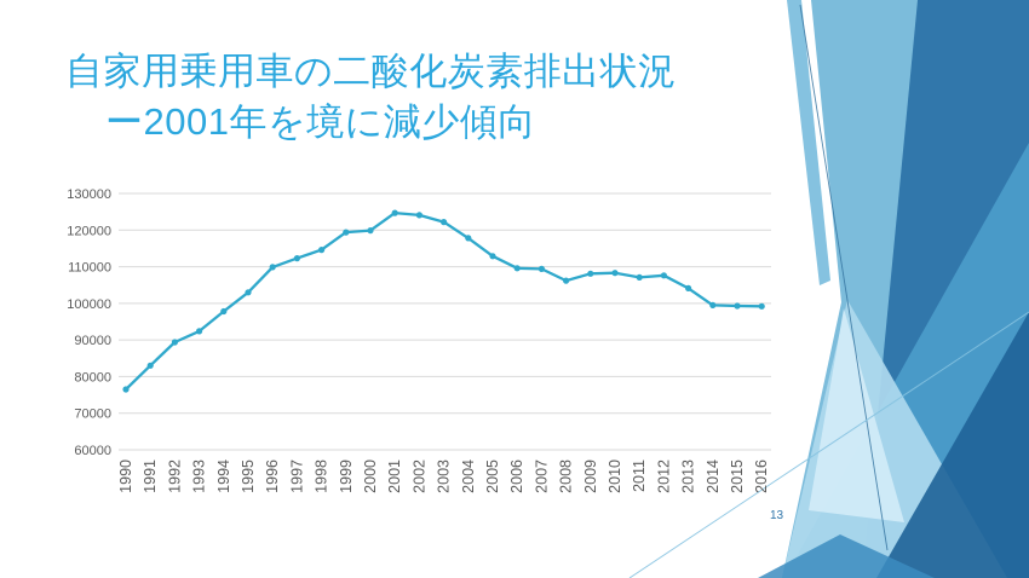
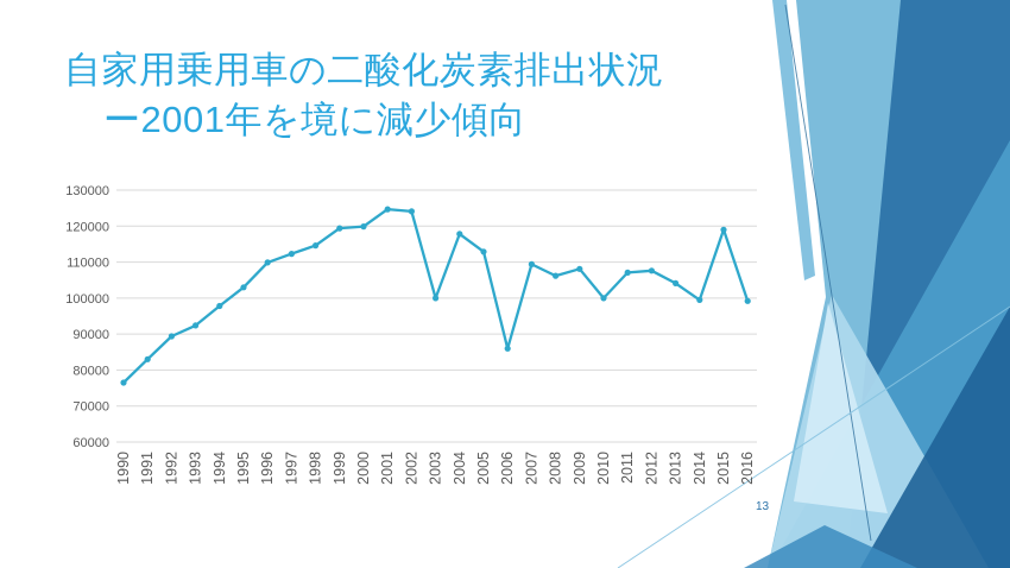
2003: 122000 -> 100000
2006: 110000 -> 86000
2010: 108000 -> 100000
2015: 99000 -> 119000
